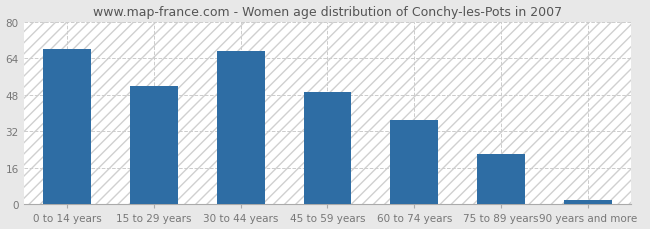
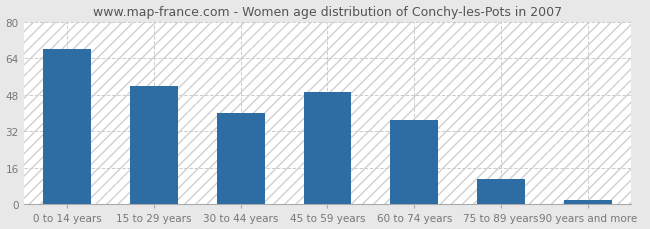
30 to 44 years: 67 -> 40
75 to 89 years: 22 -> 11
